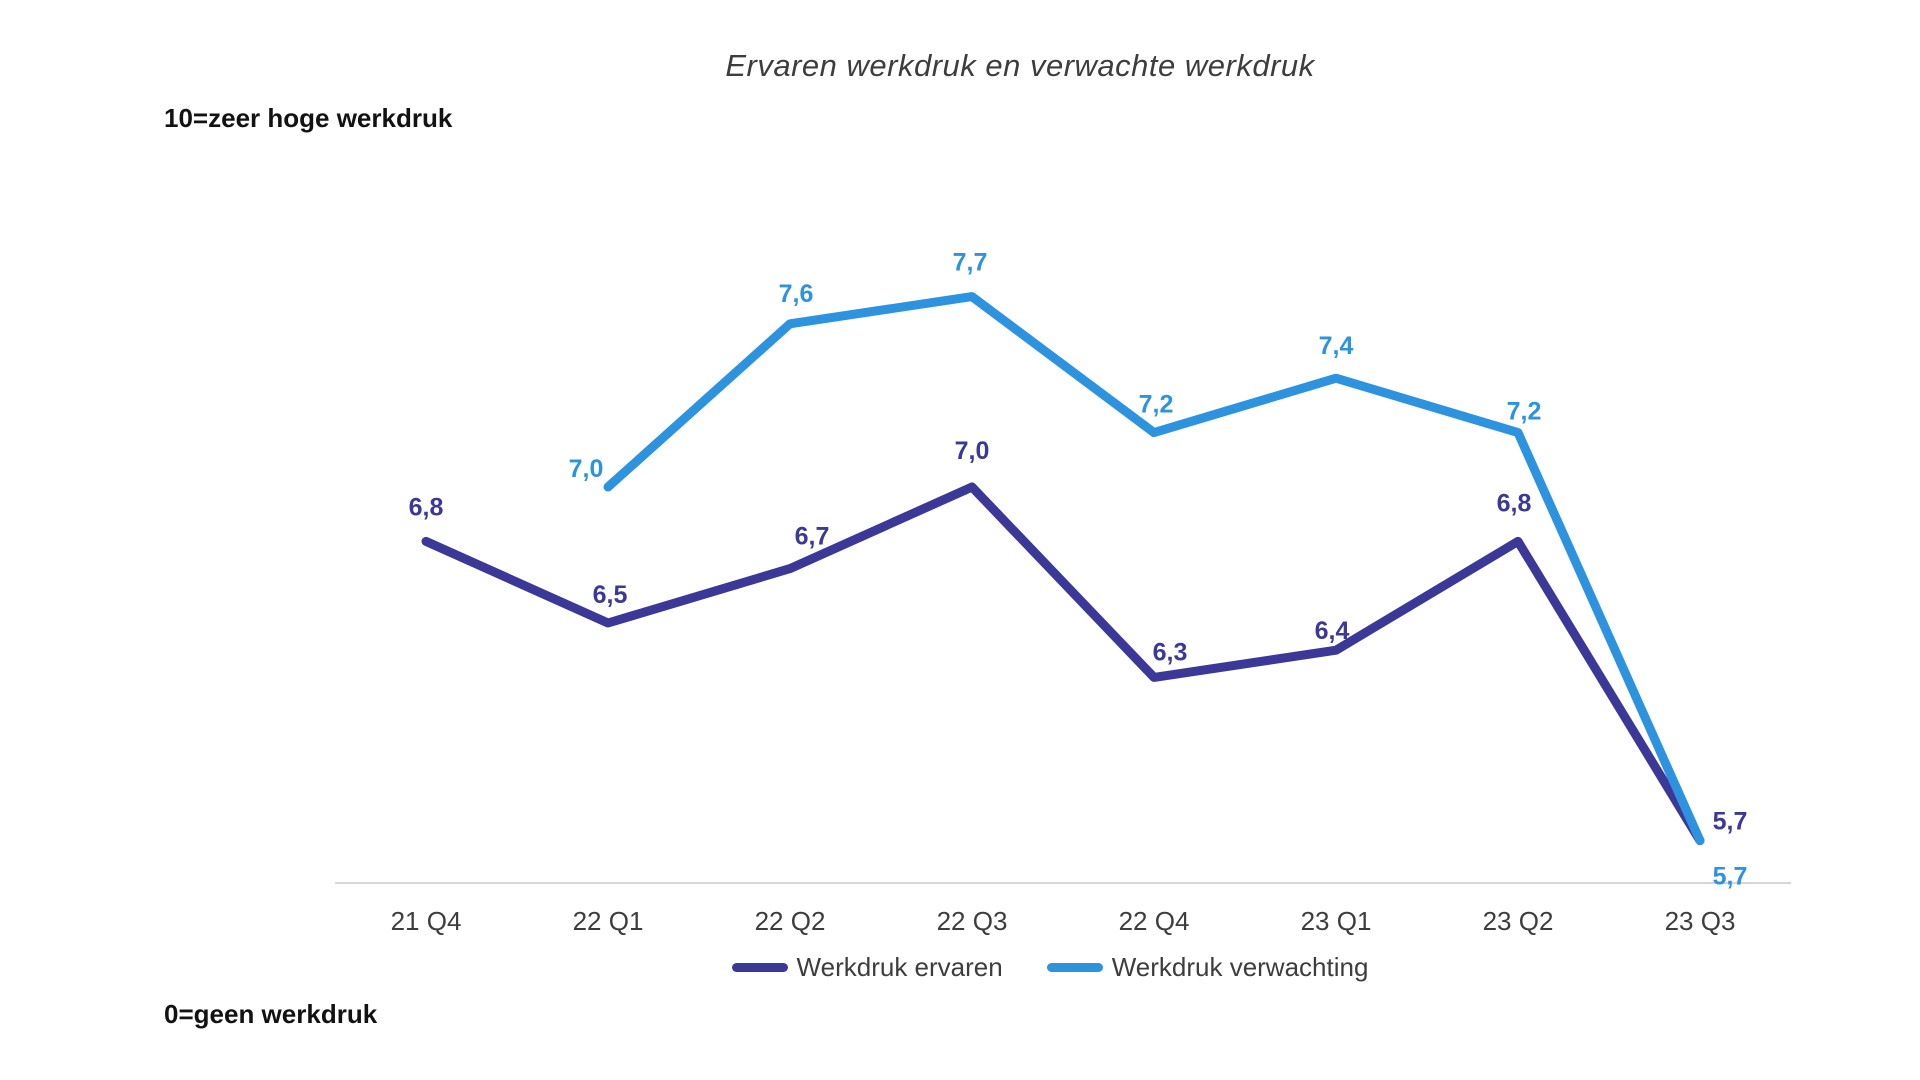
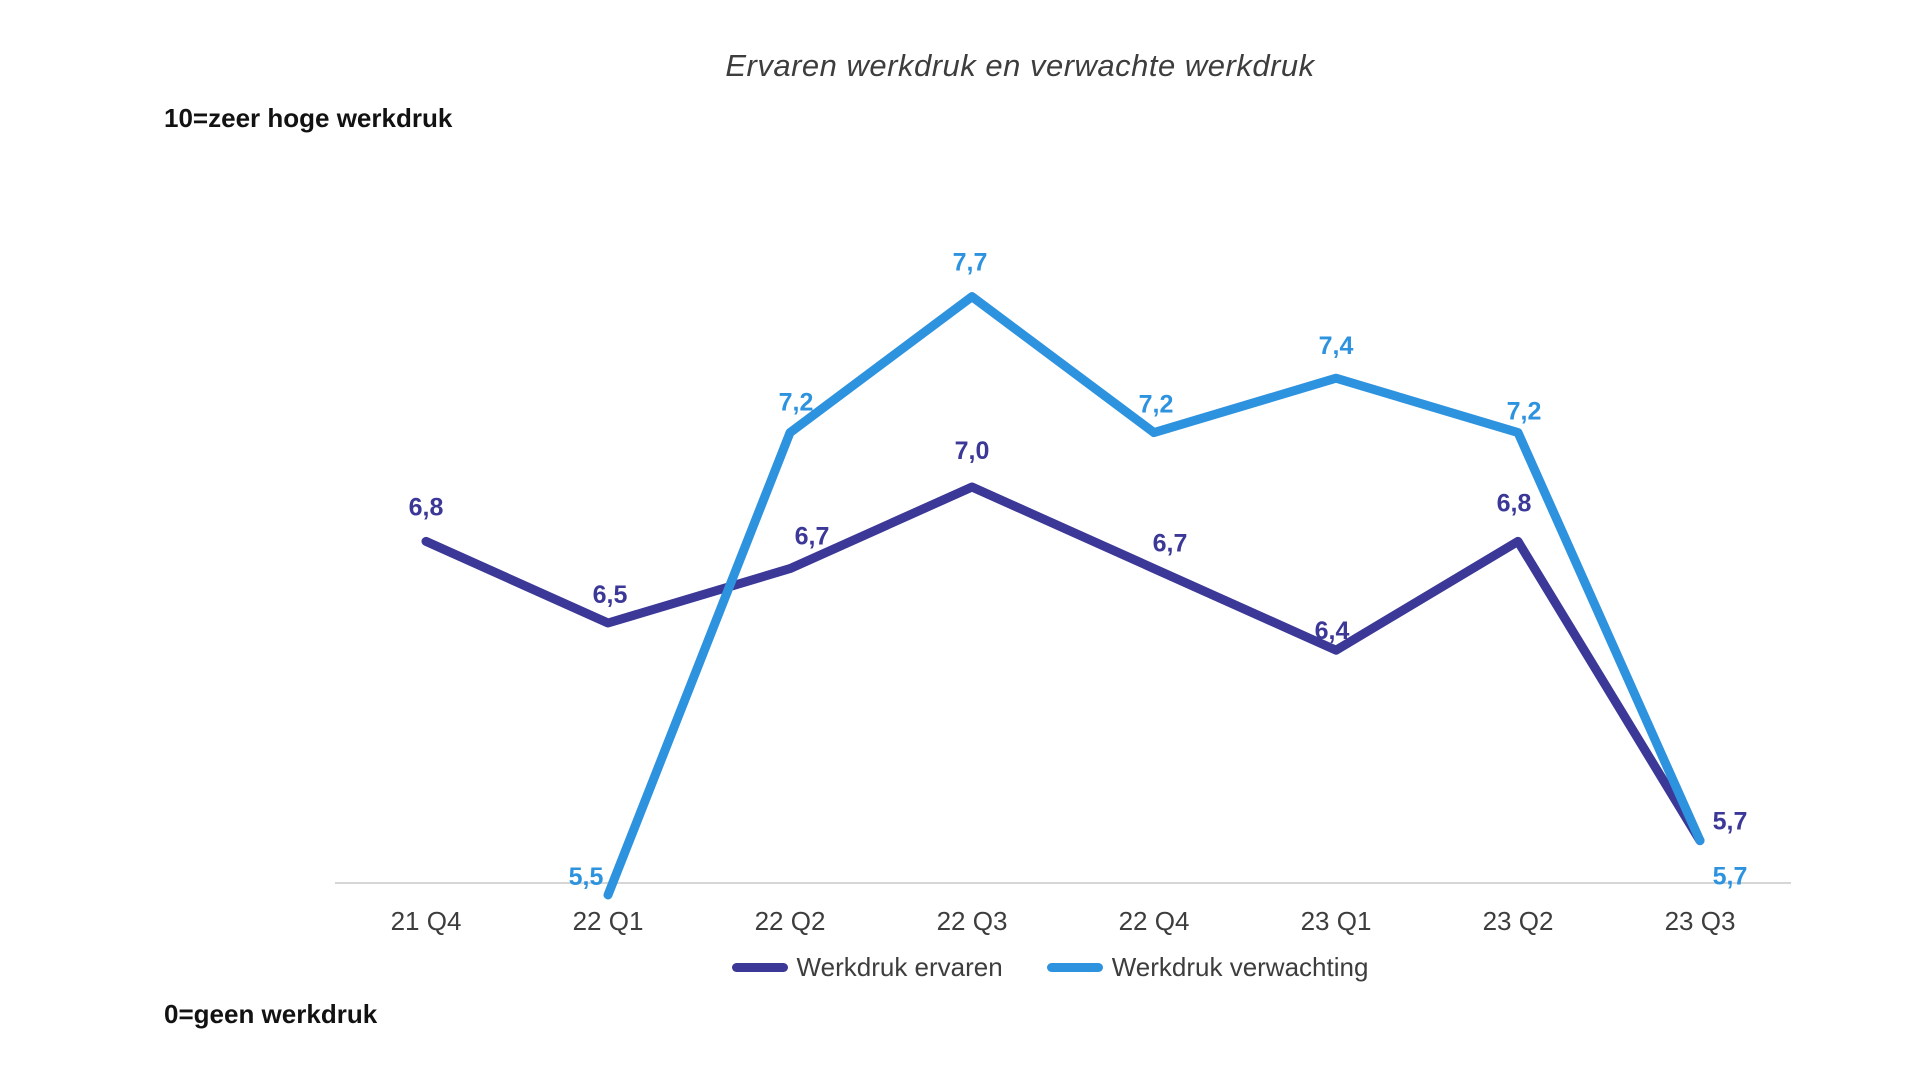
Werkdruk verwachting/22 Q1: 7,0 -> 5,5
Werkdruk verwachting/22 Q2: 7,6 -> 7,2
Werkdruk ervaren/22 Q4: 6,3 -> 6,7
